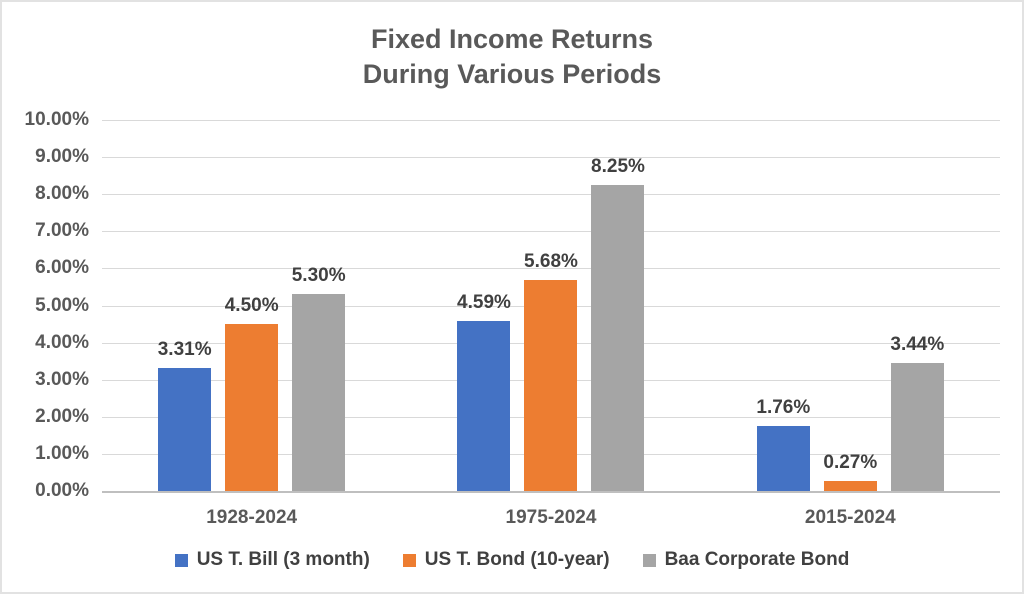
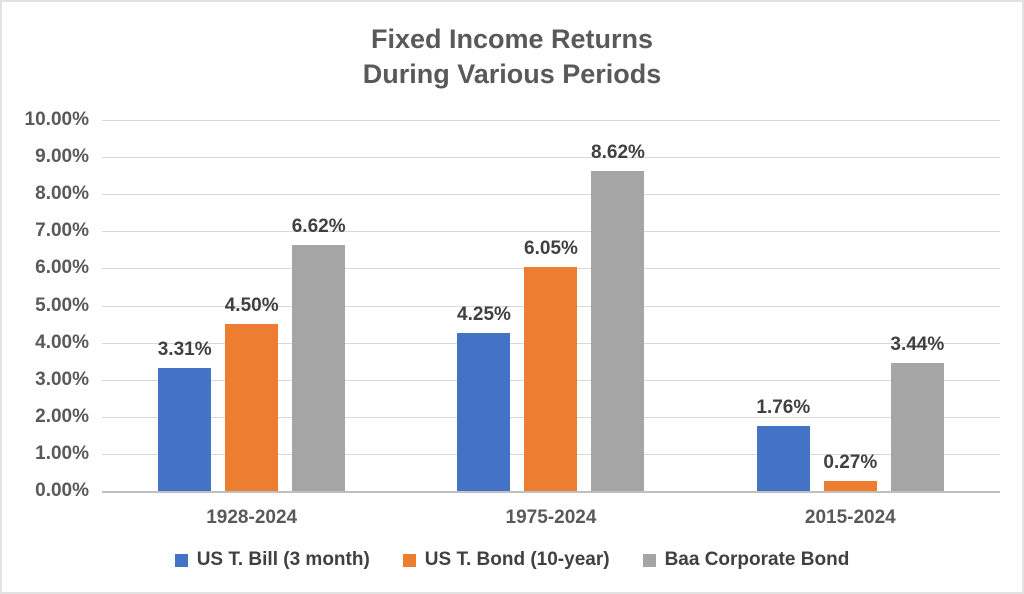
Baa Corporate Bond/1928-2024: 5.30% -> 6.62%
US T. Bill (3 month)/1975-2024: 4.59% -> 4.25%
US T. Bond (10-year)/1975-2024: 5.68% -> 6.05%
Baa Corporate Bond/1975-2024: 8.25% -> 8.62%
